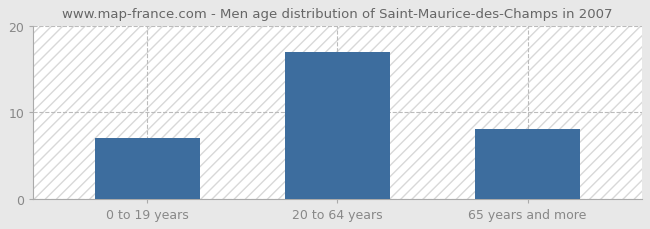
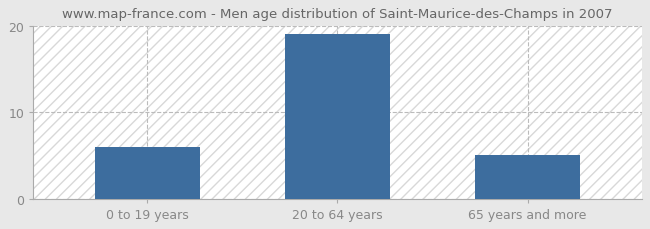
0 to 19 years: 7 -> 6
20 to 64 years: 17 -> 19
65 years and more: 8 -> 5
